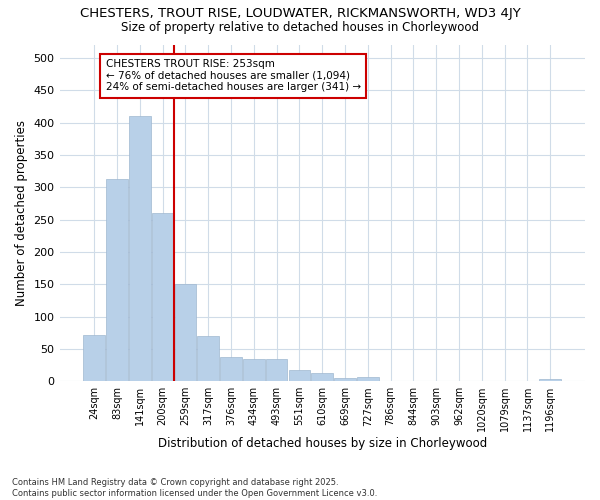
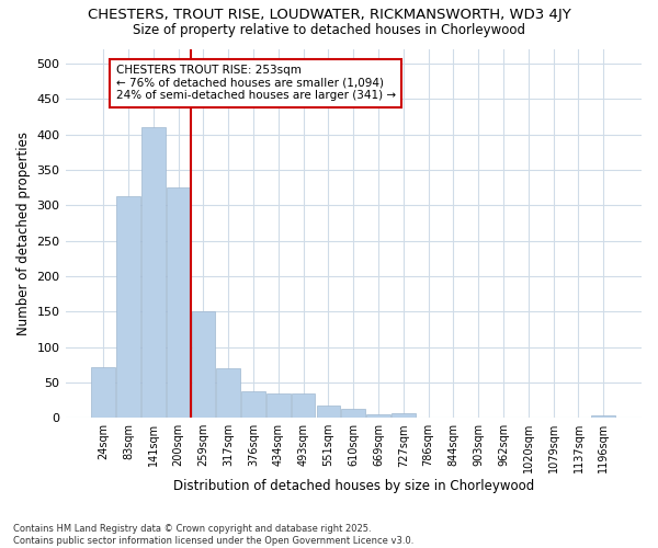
200sqm: 260 -> 325
